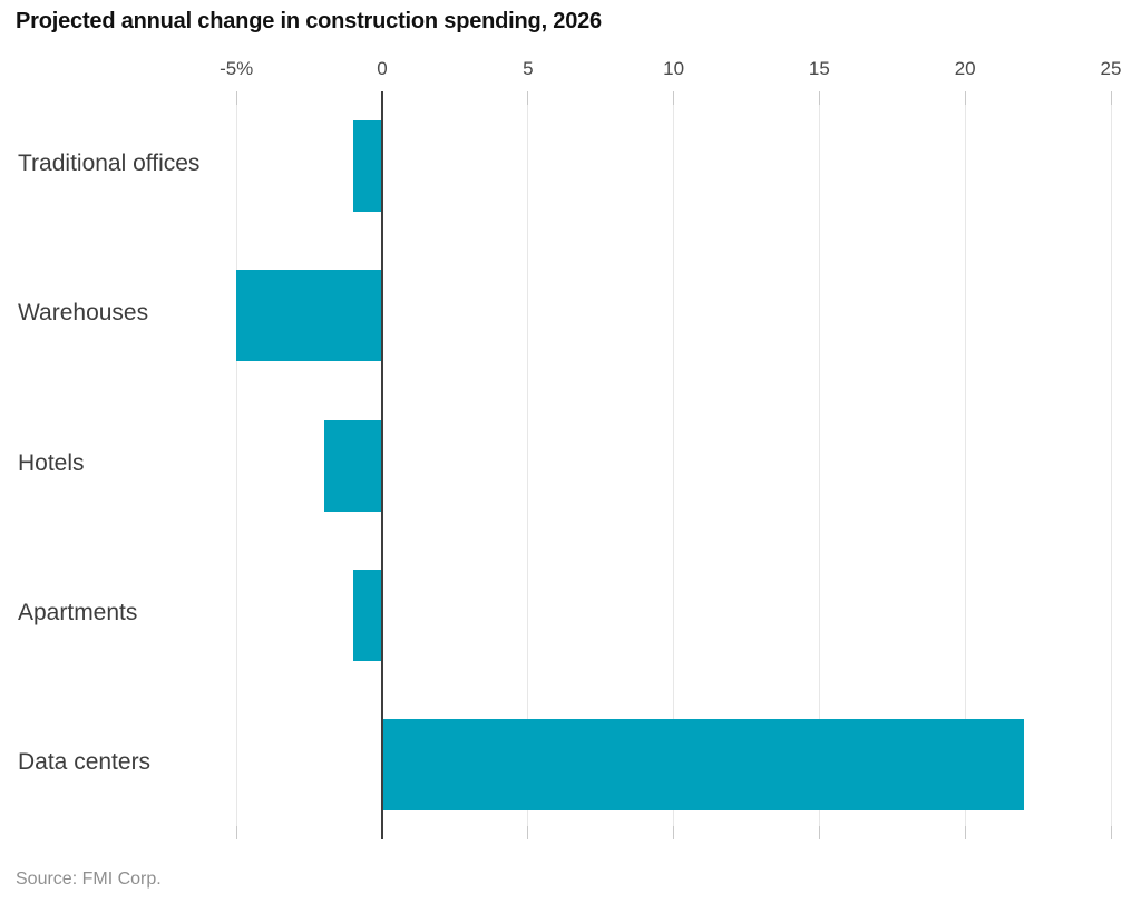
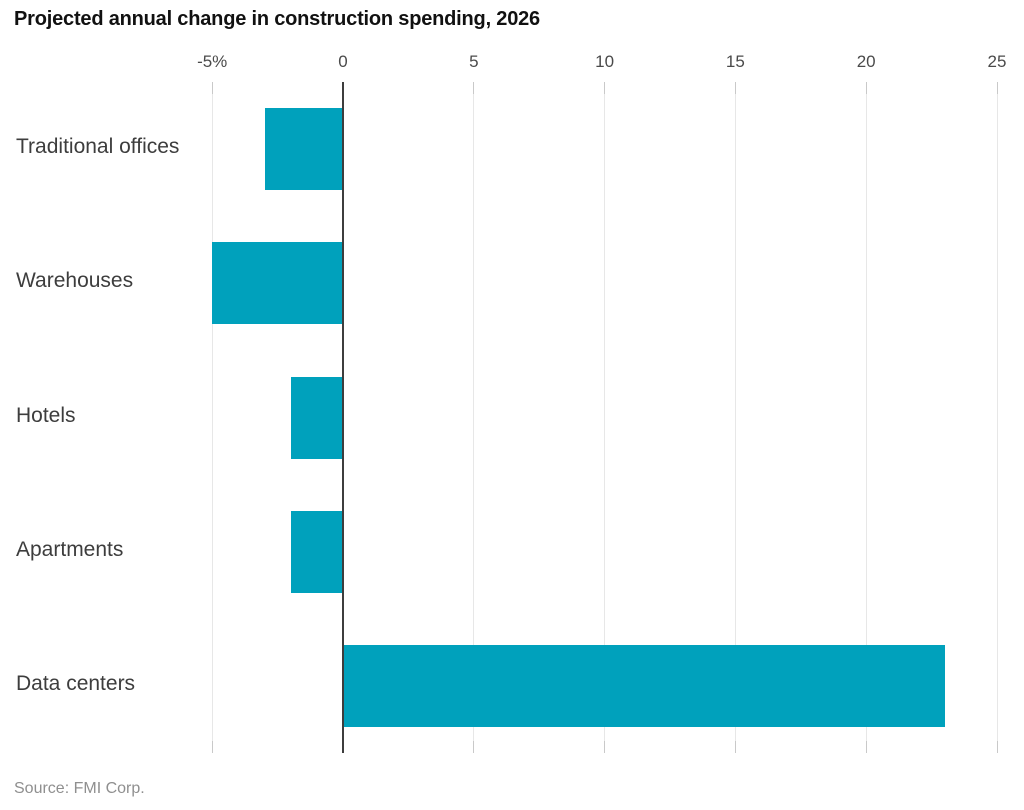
Traditional offices: -1 -> -3
Apartments: -1 -> -2
Data centers: 22 -> 23
